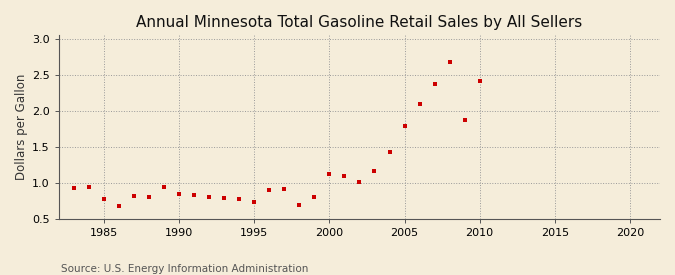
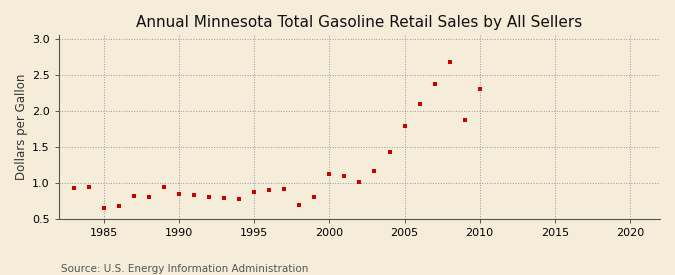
1985: 0.78 -> 0.65
1995: 0.74 -> 0.88
2010: 2.42 -> 2.30
